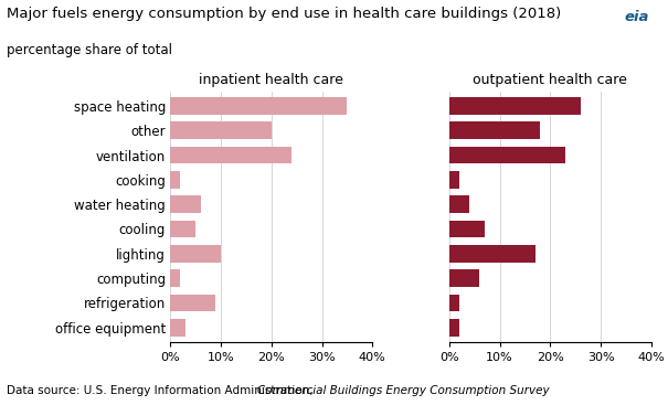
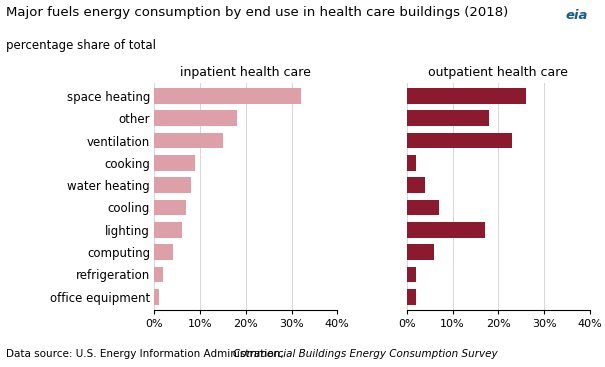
inpatient health care/space heating: 35% -> 32%
inpatient health care/other: 20% -> 18%
inpatient health care/ventilation: 24% -> 15%
inpatient health care/cooking: 2% -> 9%
inpatient health care/water heating: 6% -> 8%
inpatient health care/cooling: 5% -> 7%
inpatient health care/lighting: 10% -> 6%
inpatient health care/computing: 2% -> 4%
inpatient health care/refrigeration: 9% -> 2%
inpatient health care/office equipment: 3% -> 1%
